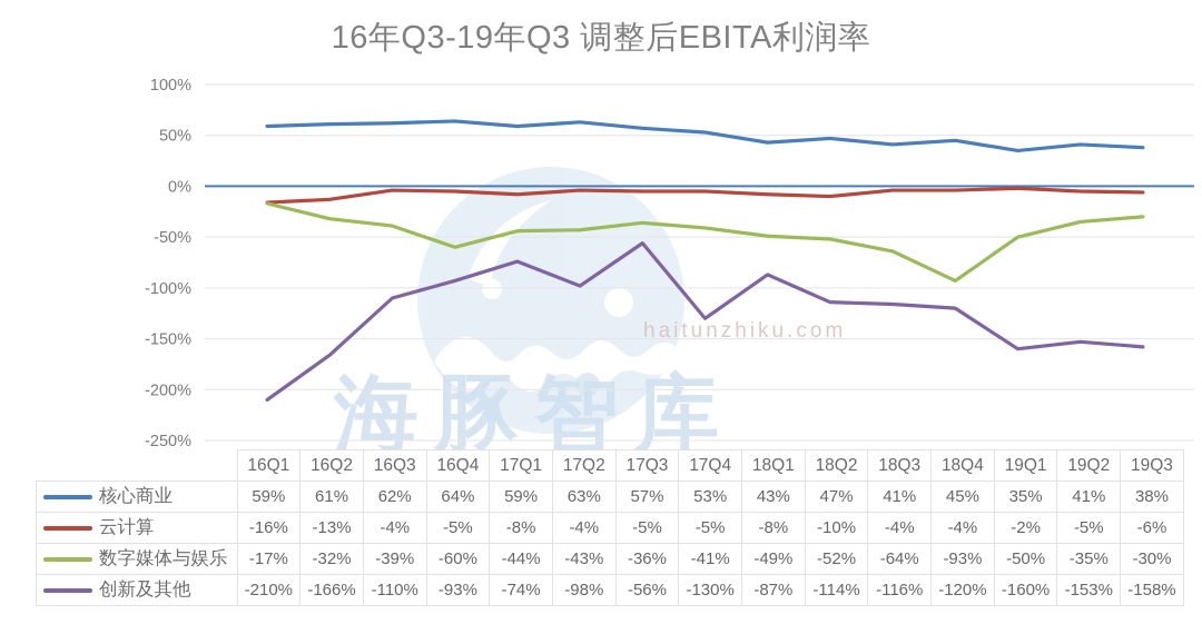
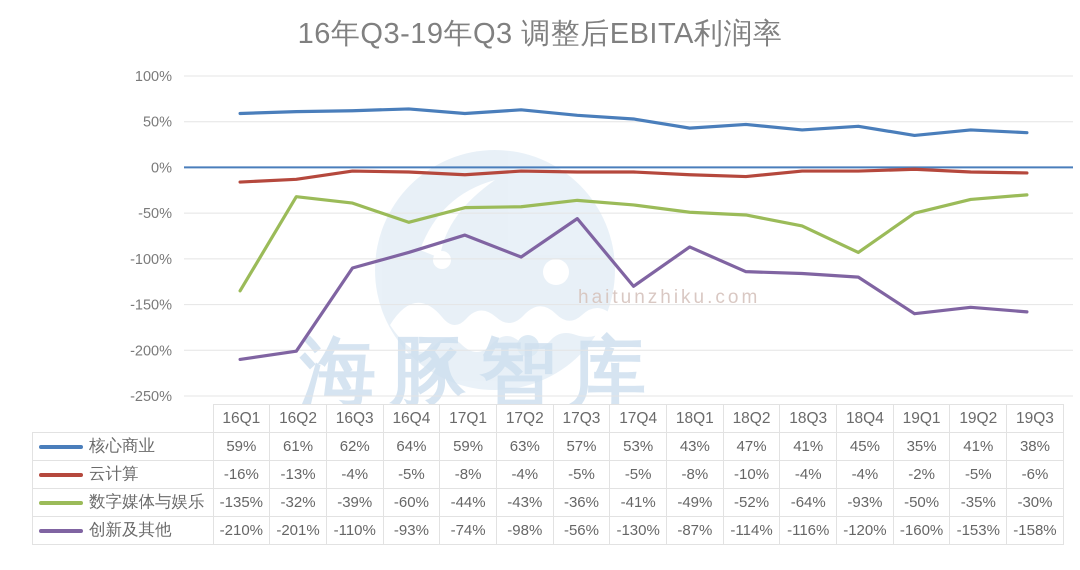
数字媒体与娱乐/16Q1: -17% -> -135%
创新及其他/16Q2: -166% -> -201%
